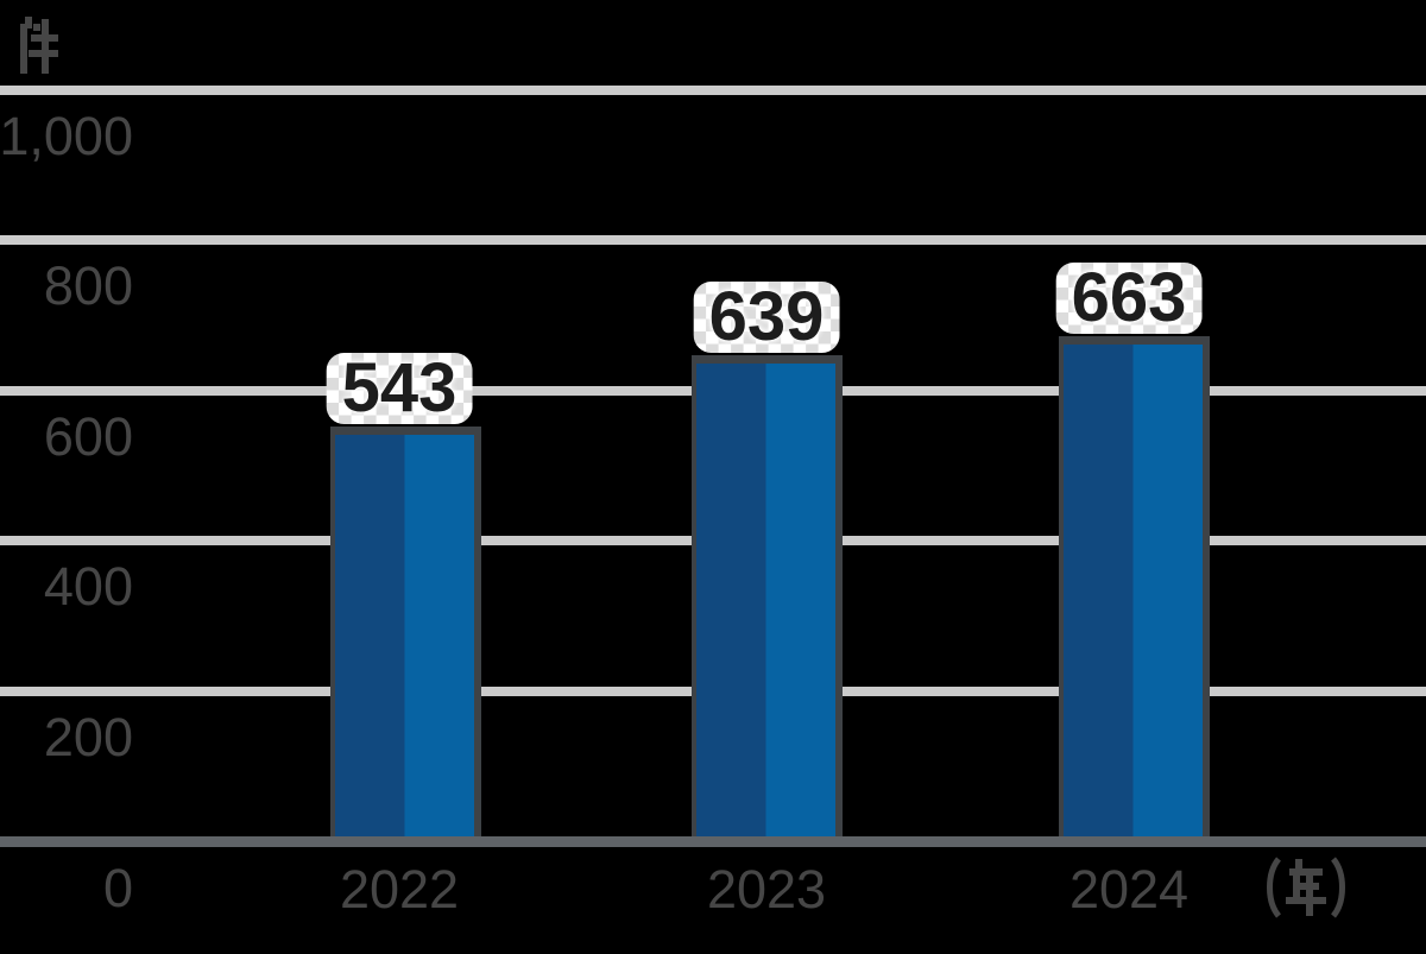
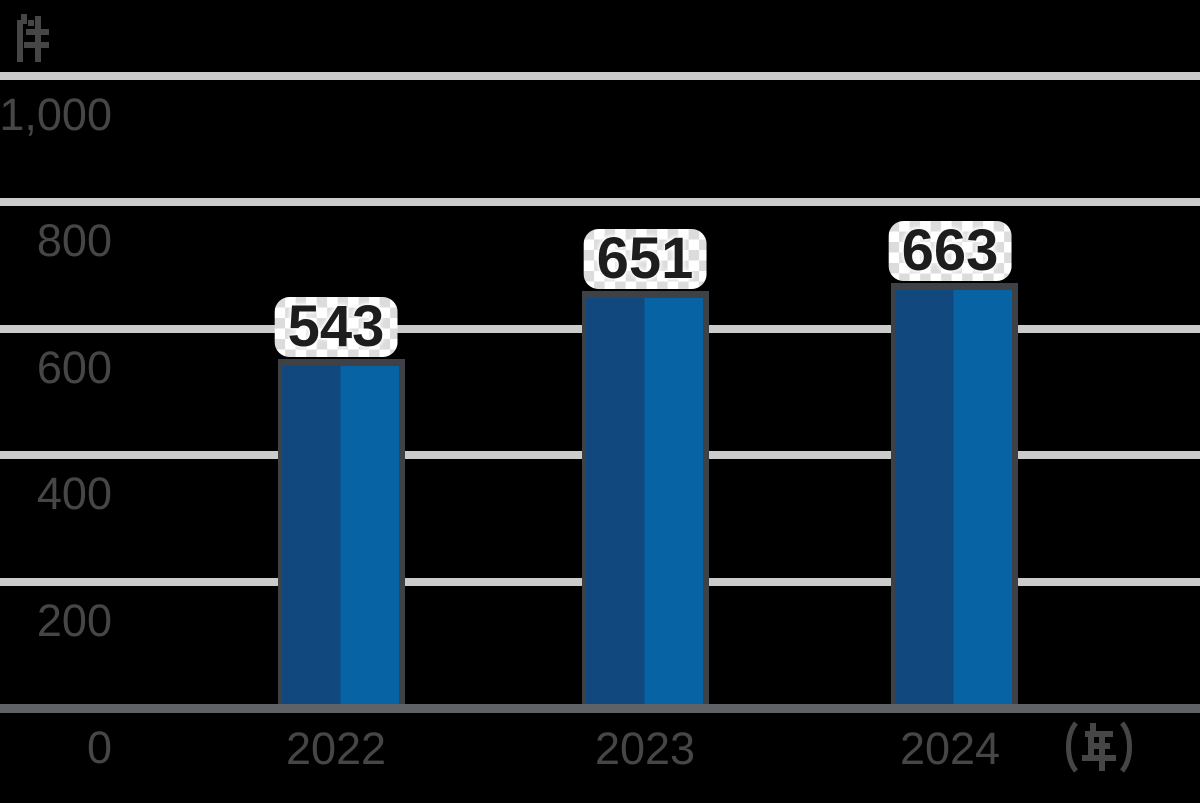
2023: 639 -> 651
